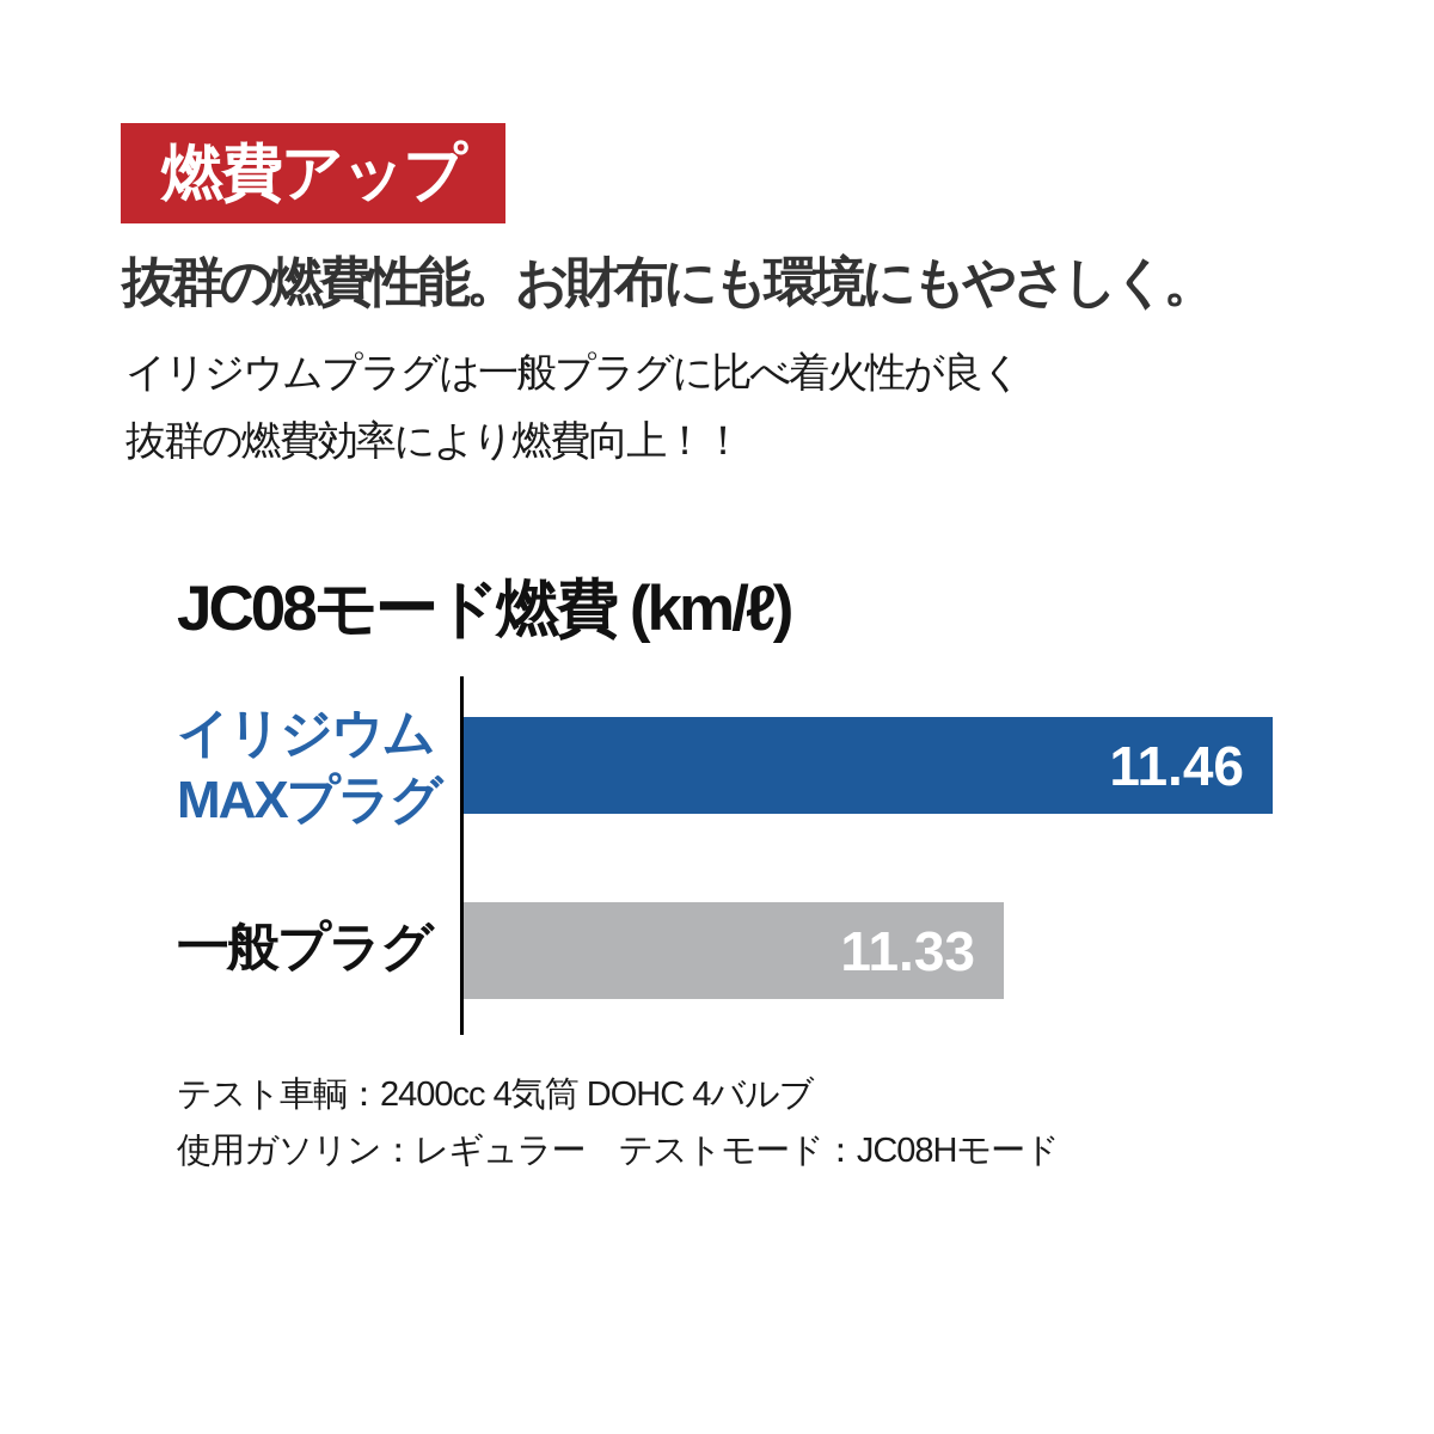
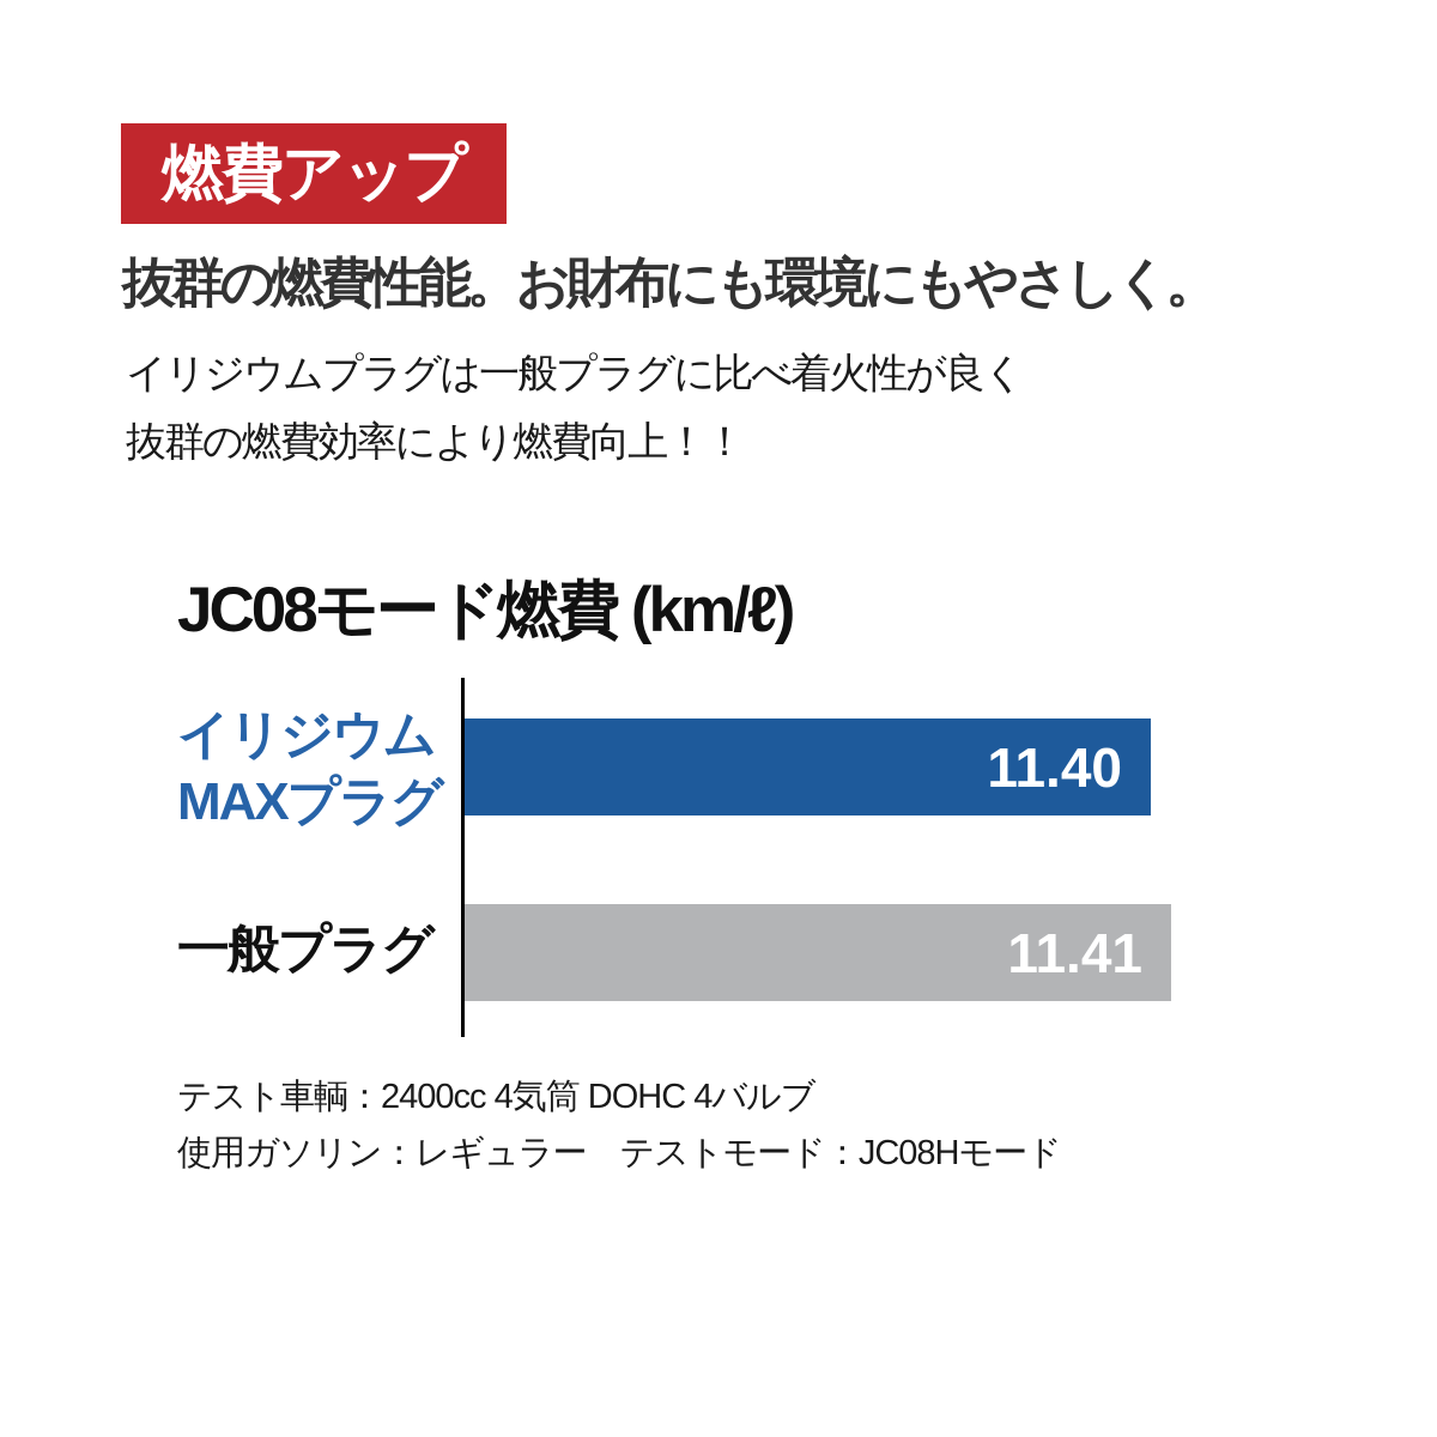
イリジウムMAXプラグ: 11.46 -> 11.40
一般プラグ: 11.33 -> 11.41
